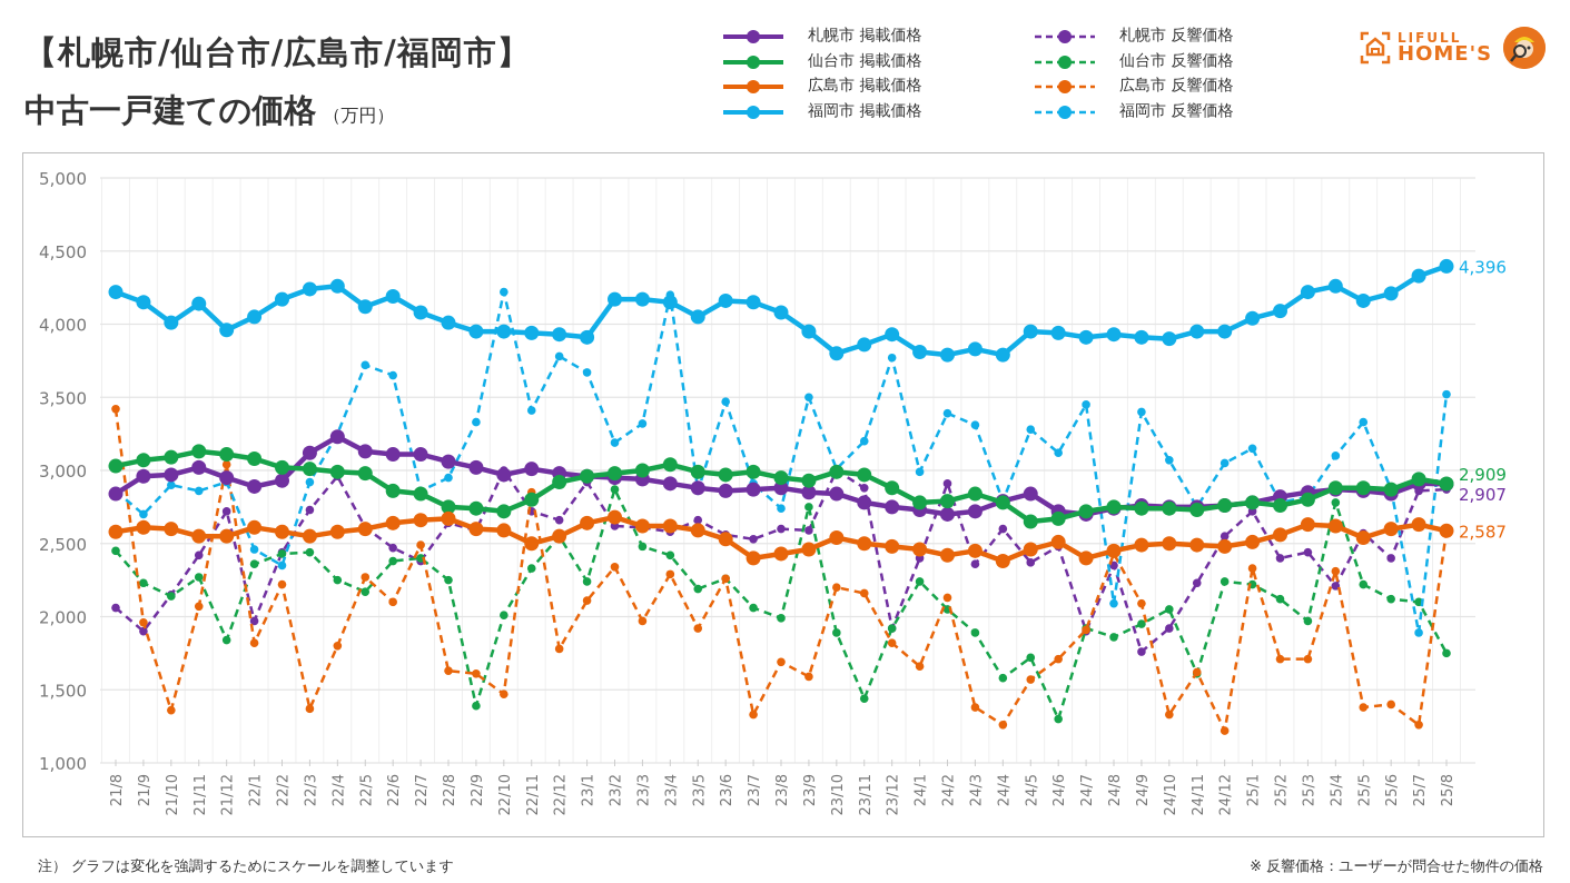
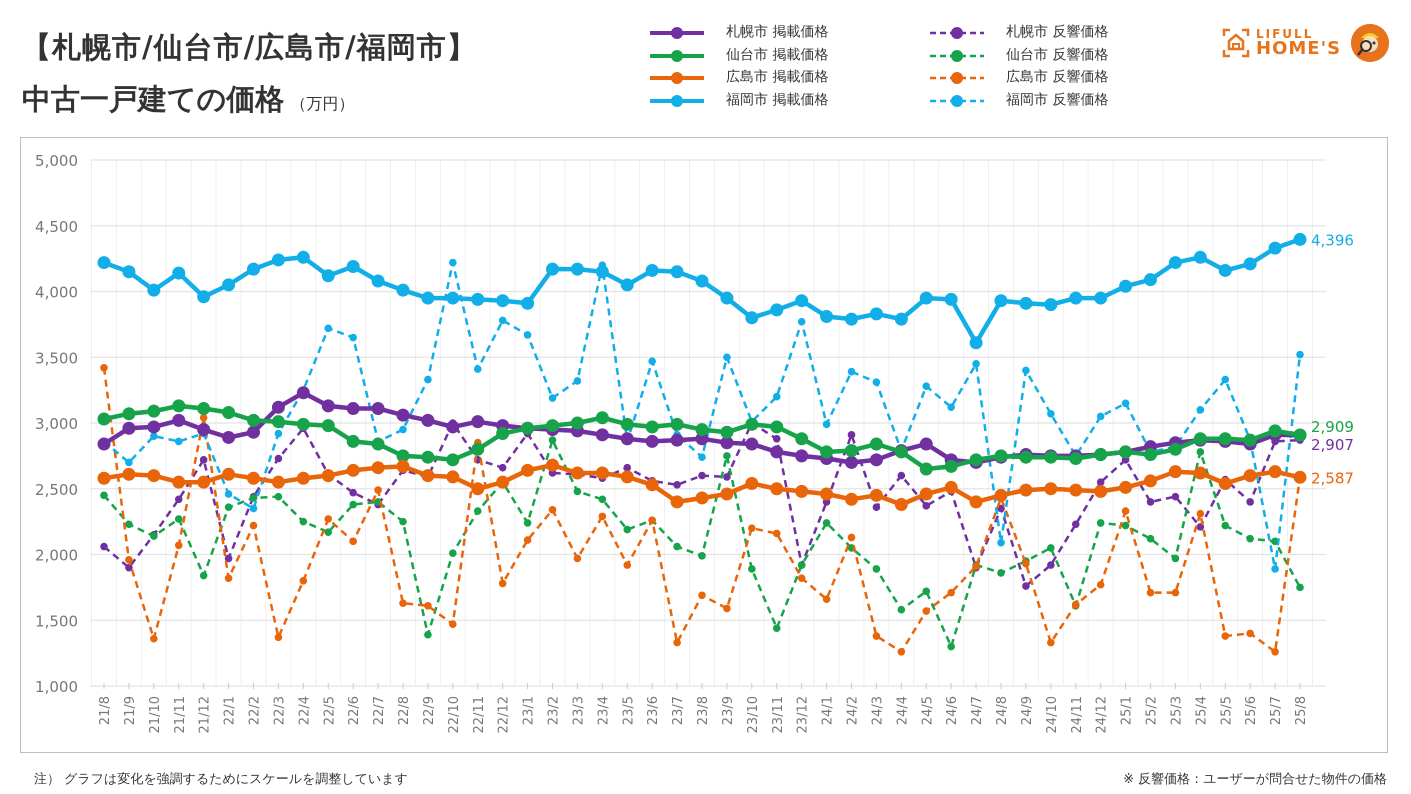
福岡市 掲載価格/24/7: 3910 -> 3610
広島市 反響価格/24/9: 2090 -> 1930
広島市 反響価格/24/12: 1220 -> 1770
